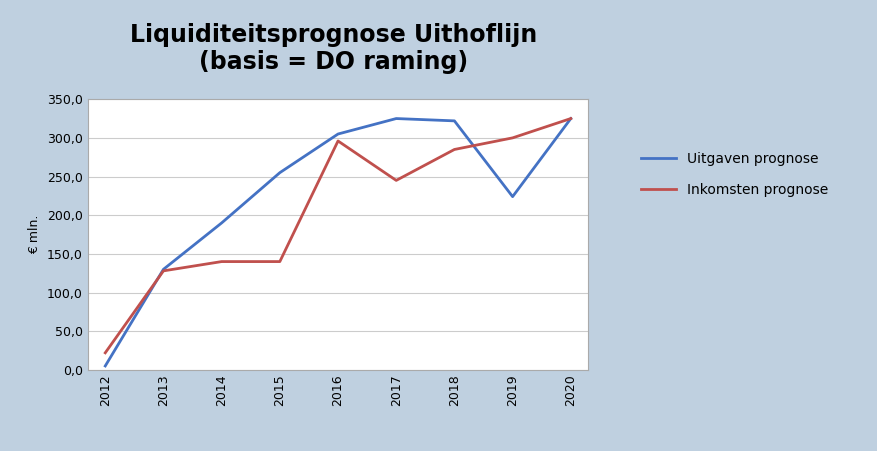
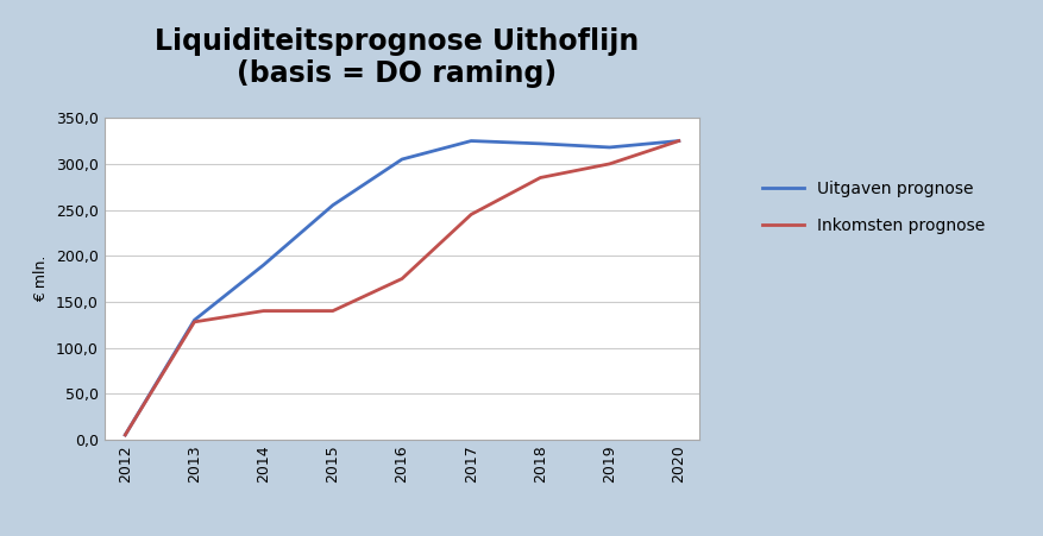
Inkomsten prognose/2012: 22 -> 5
Inkomsten prognose/2016: 296 -> 175
Uitgaven prognose/2019: 224 -> 318
